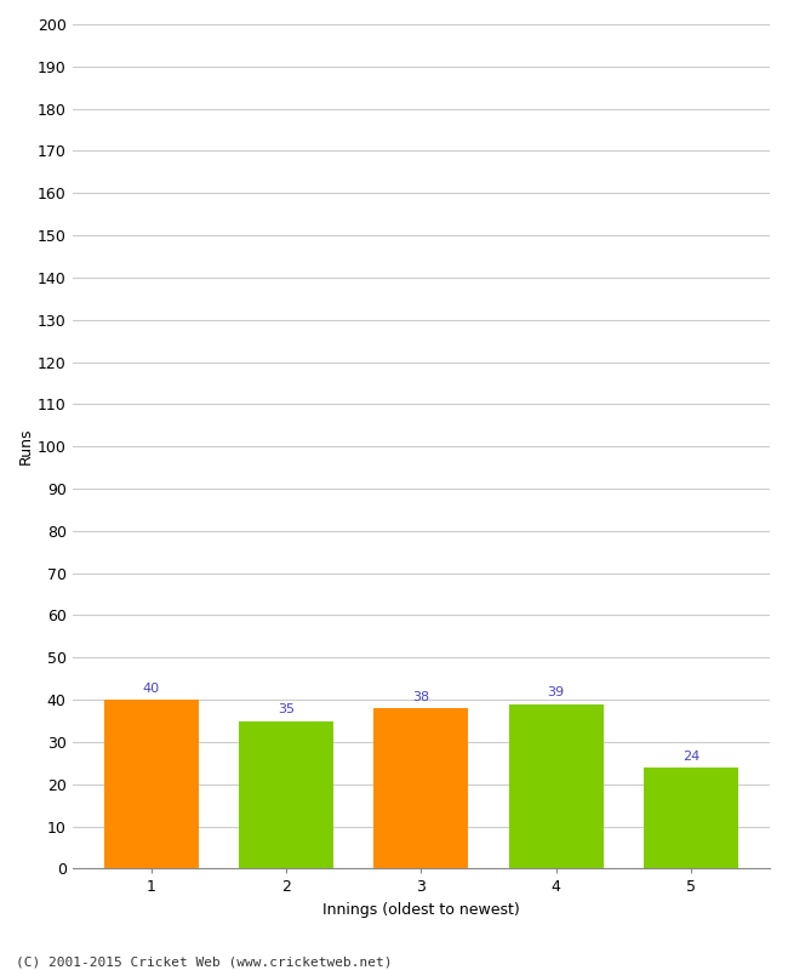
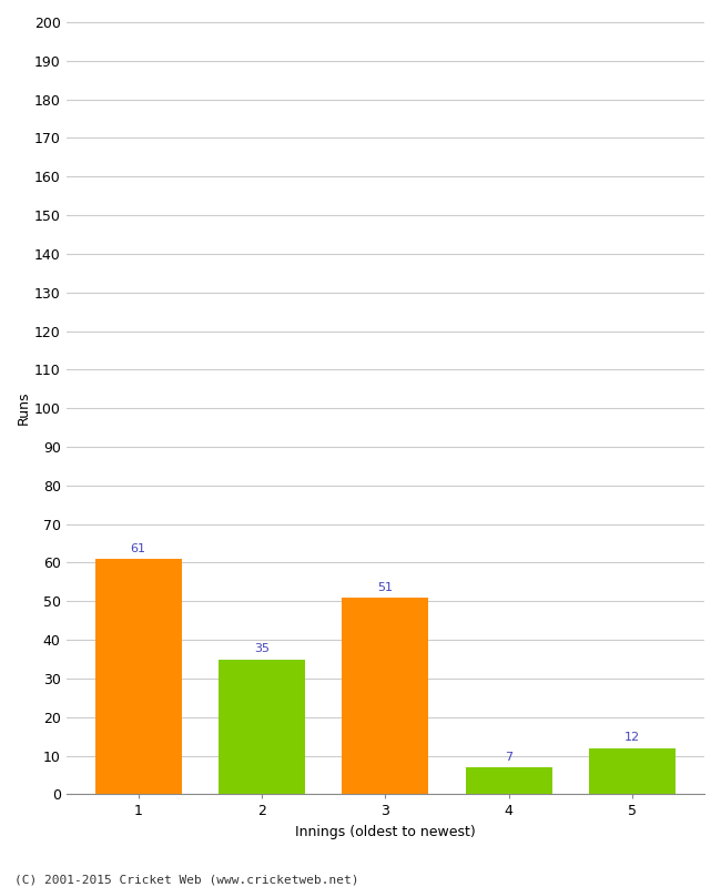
1: 40 -> 61
3: 38 -> 51
4: 39 -> 7
5: 24 -> 12
